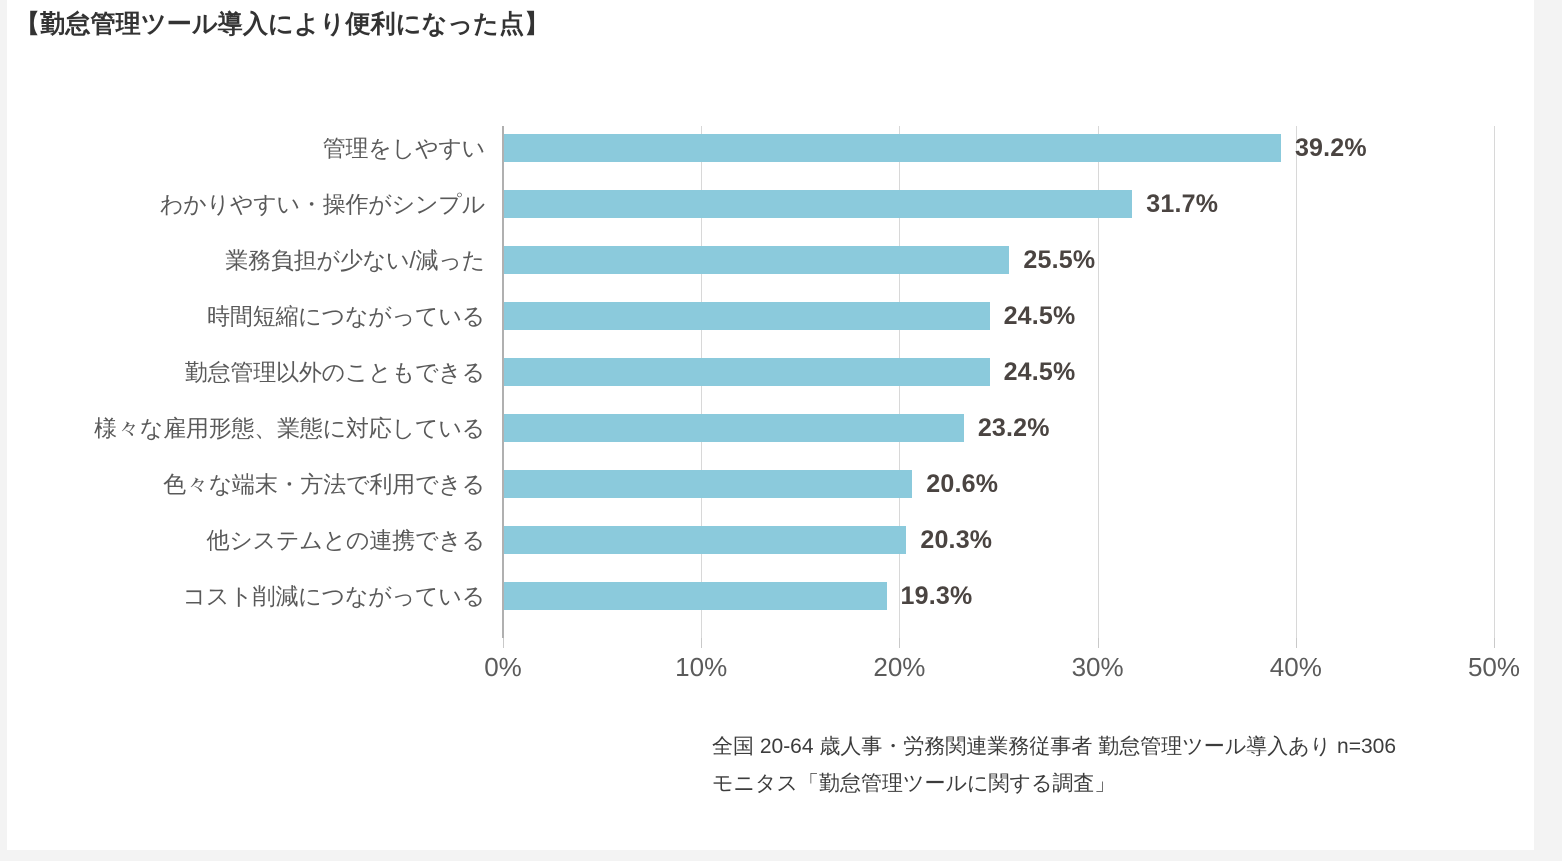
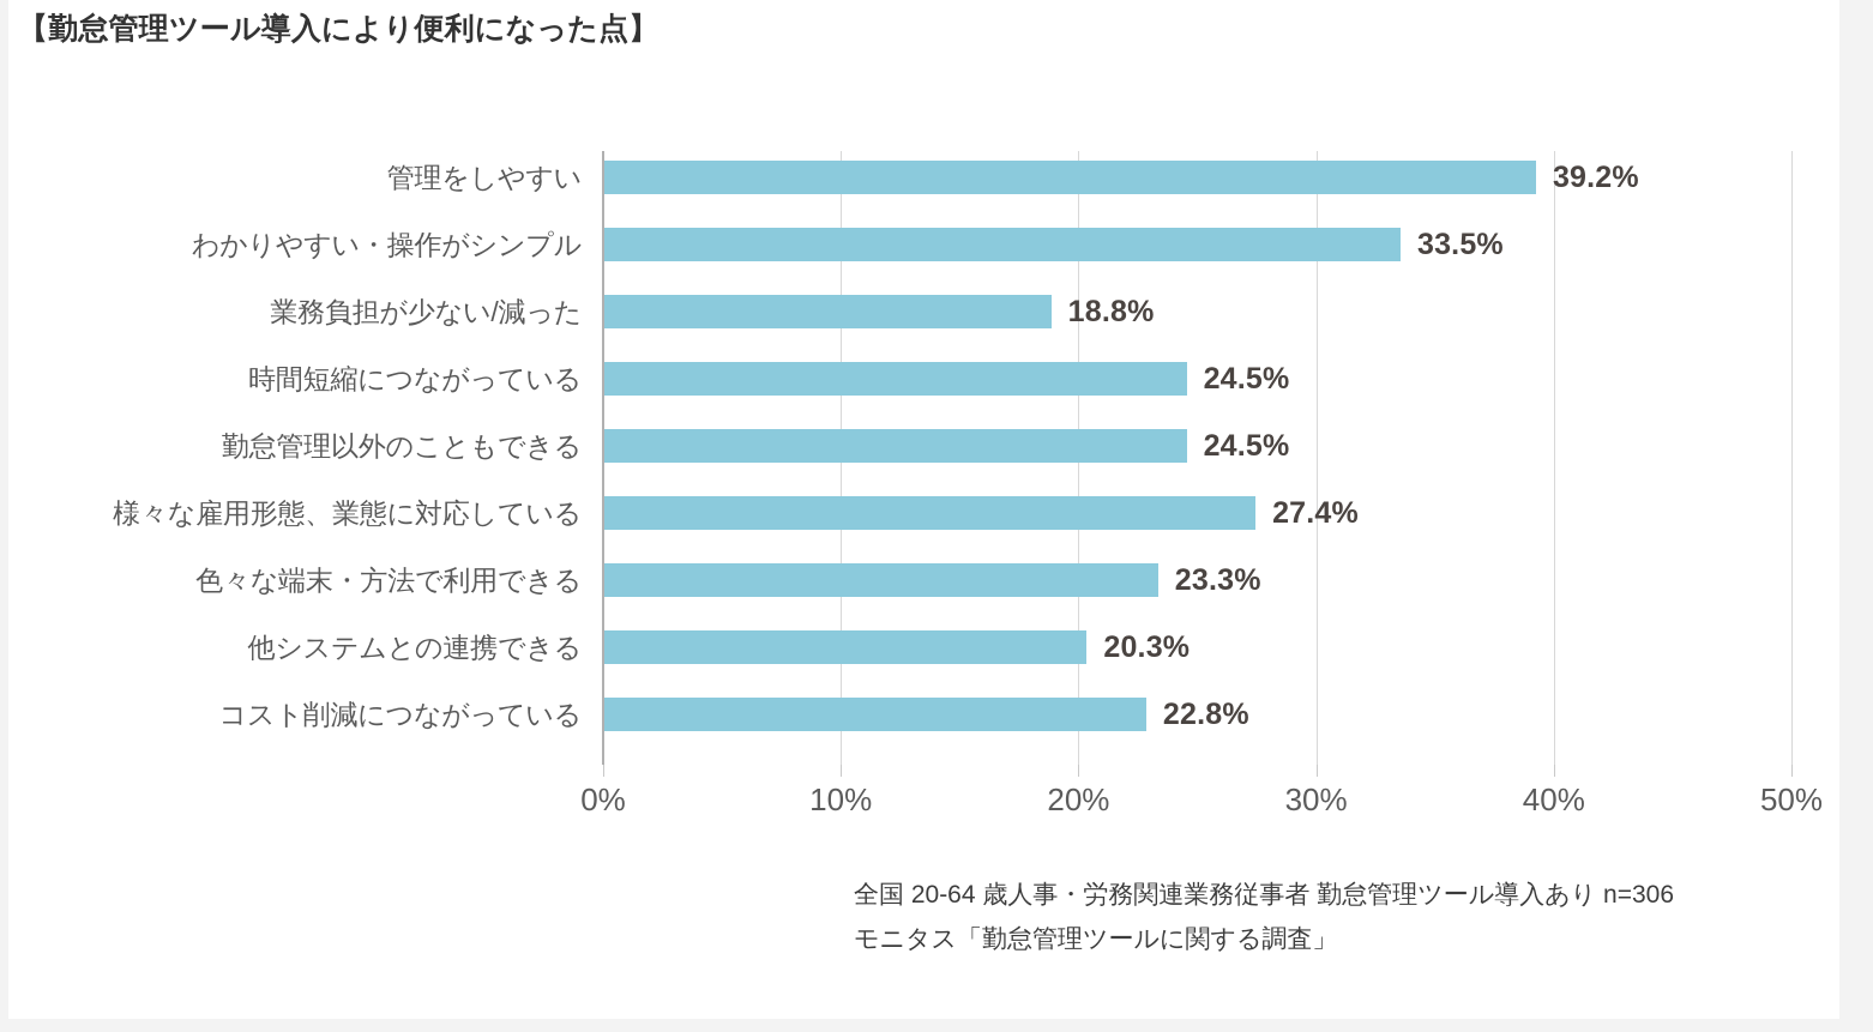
わかりやすい・操作がシンプル: 31.7% -> 33.5%
業務負担が少ない/減った: 25.5% -> 18.8%
様々な雇用形態、業態に対応している: 23.2% -> 27.4%
色々な端末・方法で利用できる: 20.6% -> 23.3%
コスト削減につながっている: 19.3% -> 22.8%
